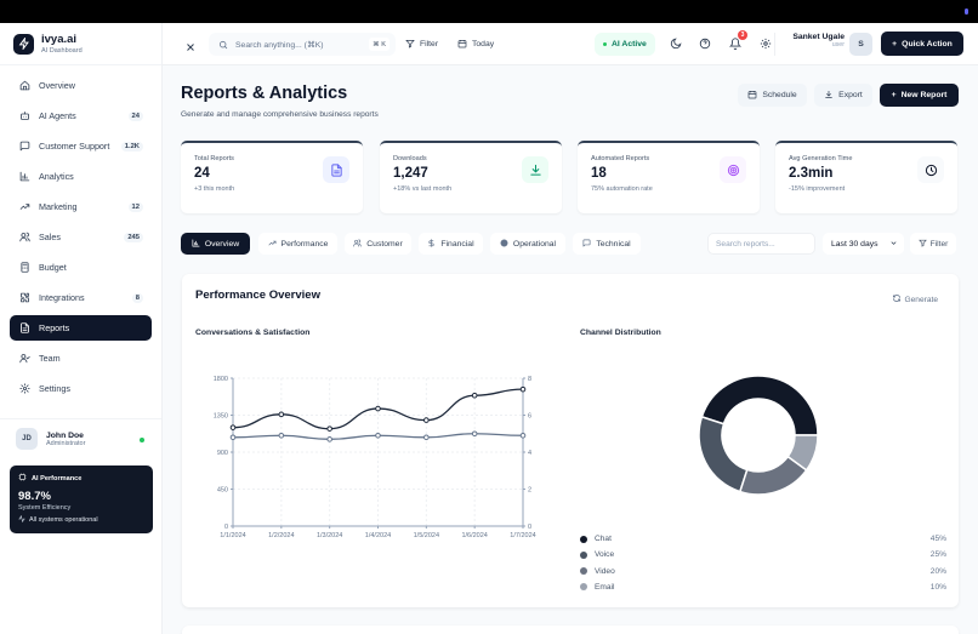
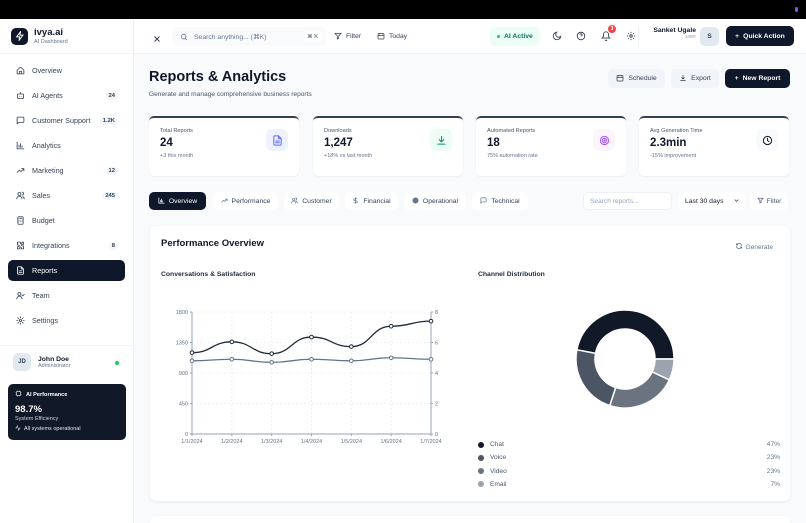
Channel Distribution/Chat: 45% -> 47%
Channel Distribution/Voice: 25% -> 23%
Channel Distribution/Video: 20% -> 23%
Channel Distribution/Email: 10% -> 7%
